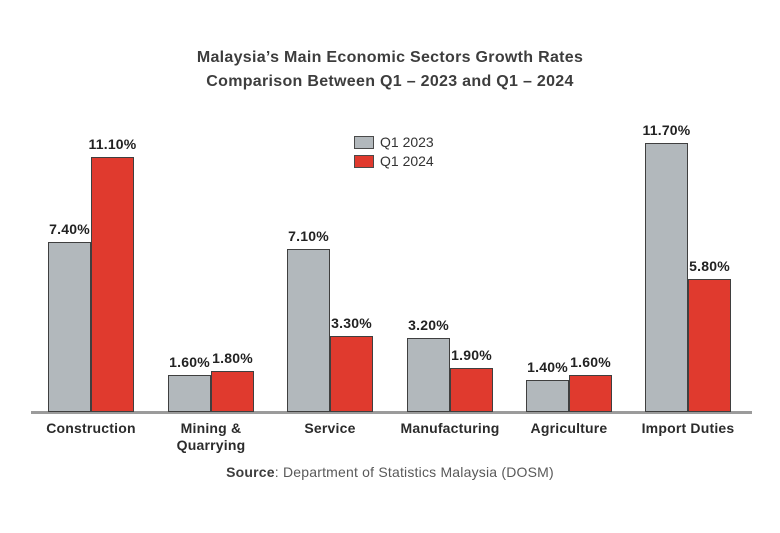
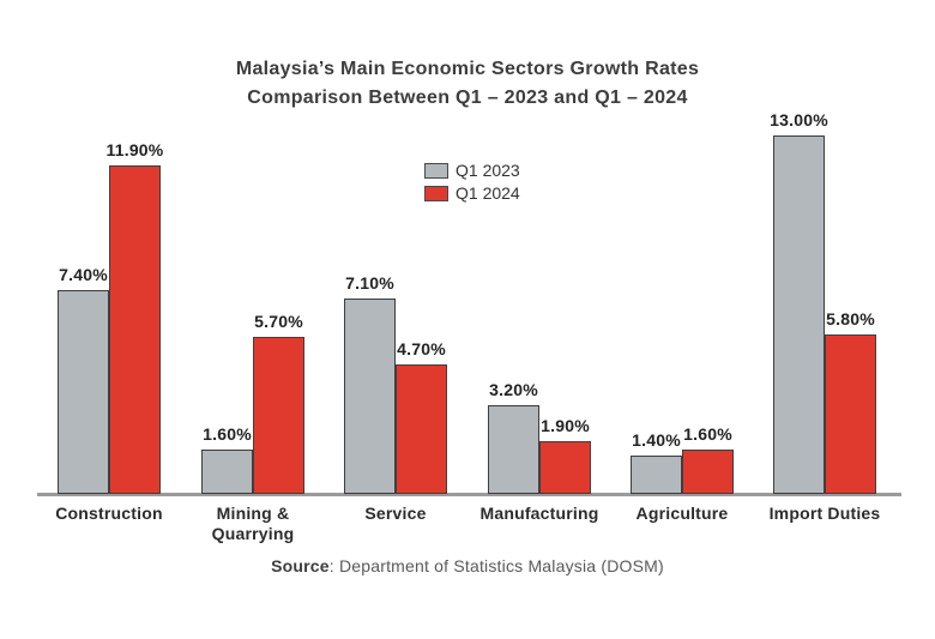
Q1 2024/Construction: 11.10% -> 11.90%
Q1 2024/Mining & Quarrying: 1.80% -> 5.70%
Q1 2024/Service: 3.30% -> 4.70%
Q1 2023/Import Duties: 11.70% -> 13.00%
